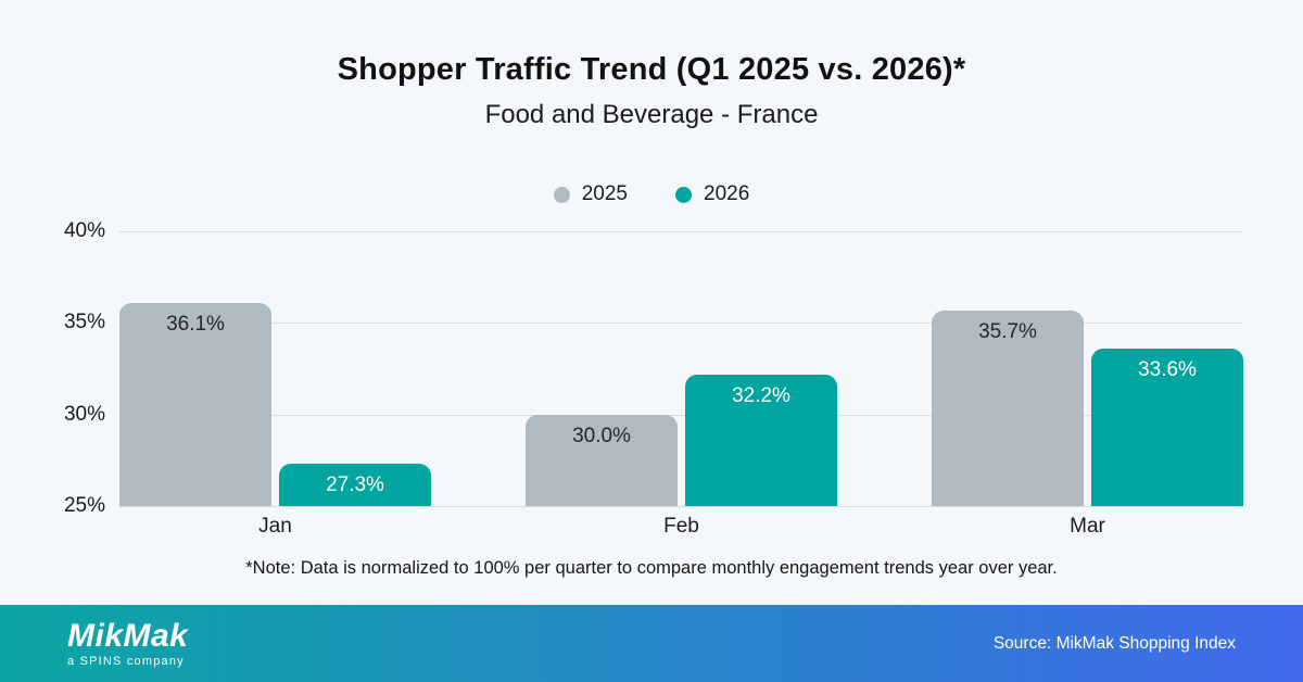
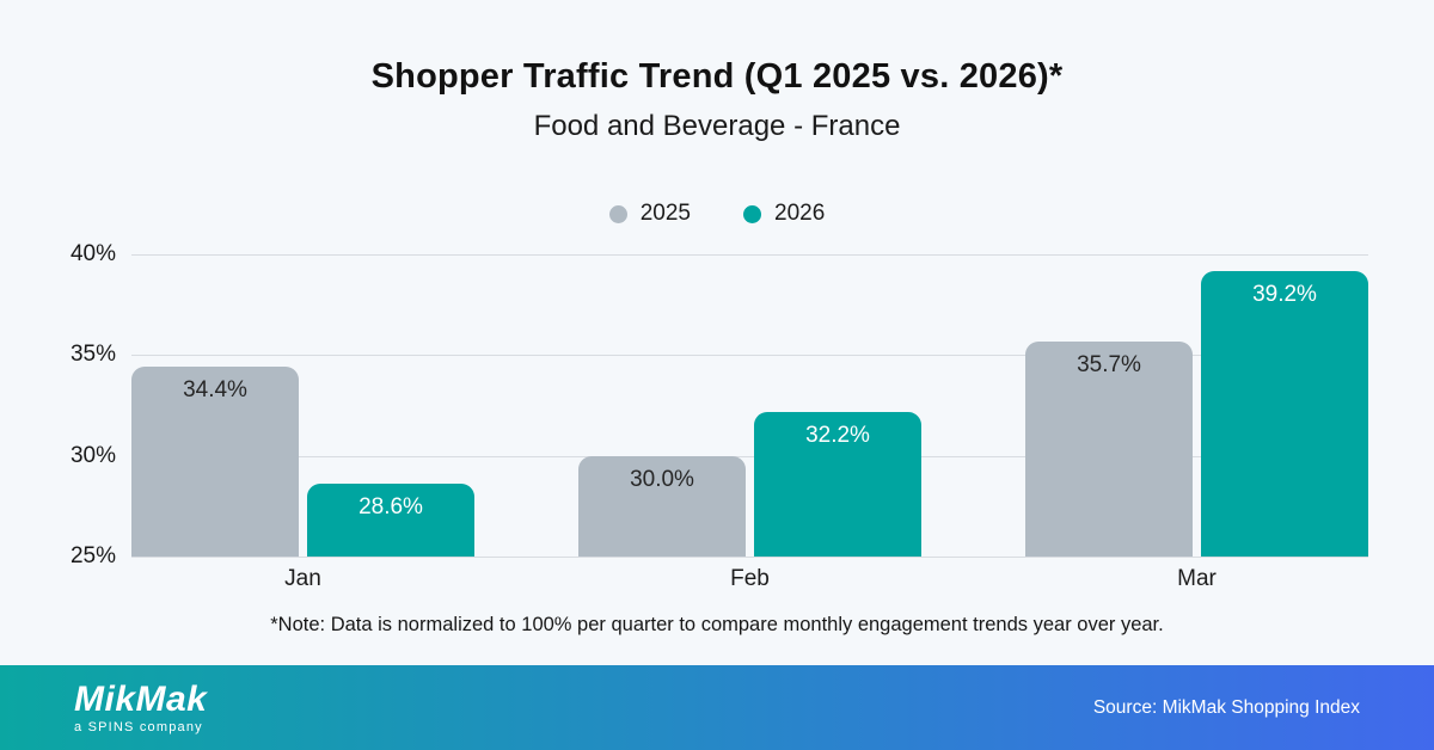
2025/Jan: 36.1% -> 34.4%
2026/Jan: 27.3% -> 28.6%
2026/Mar: 33.6% -> 39.2%
